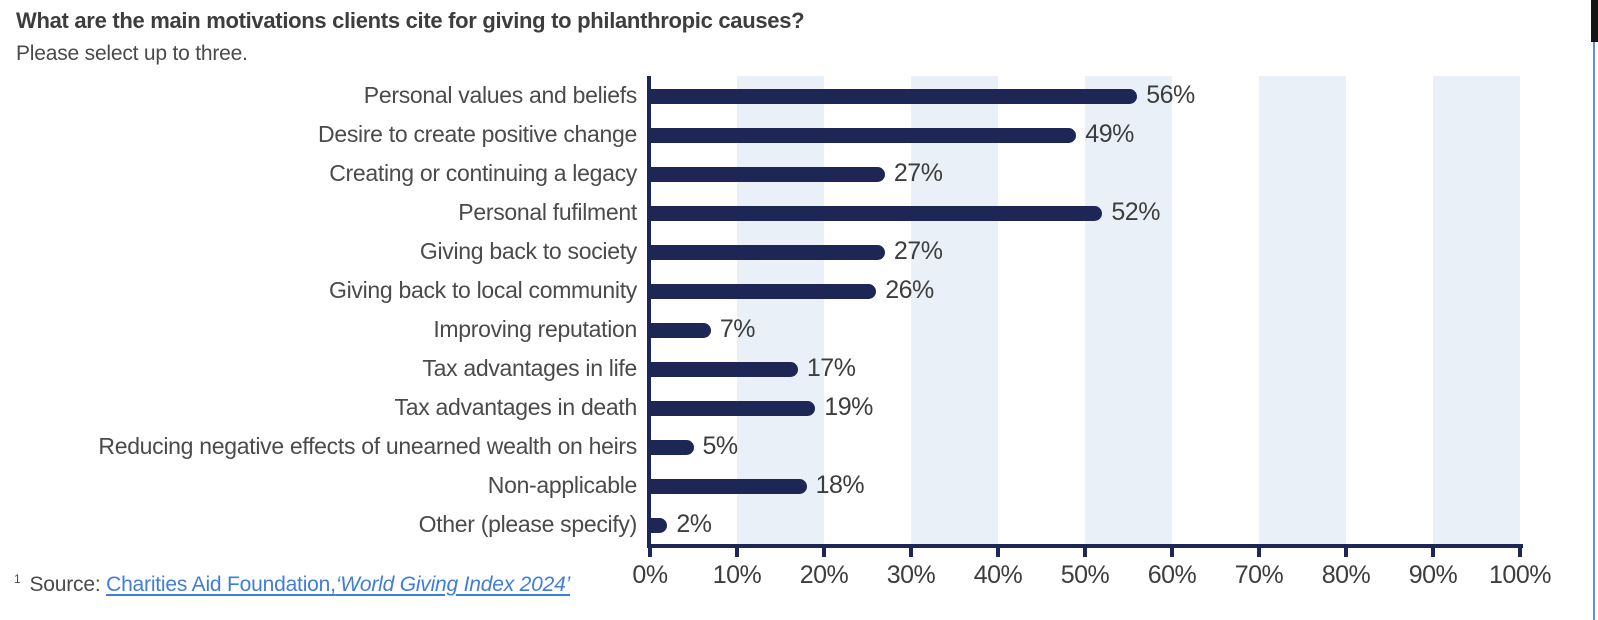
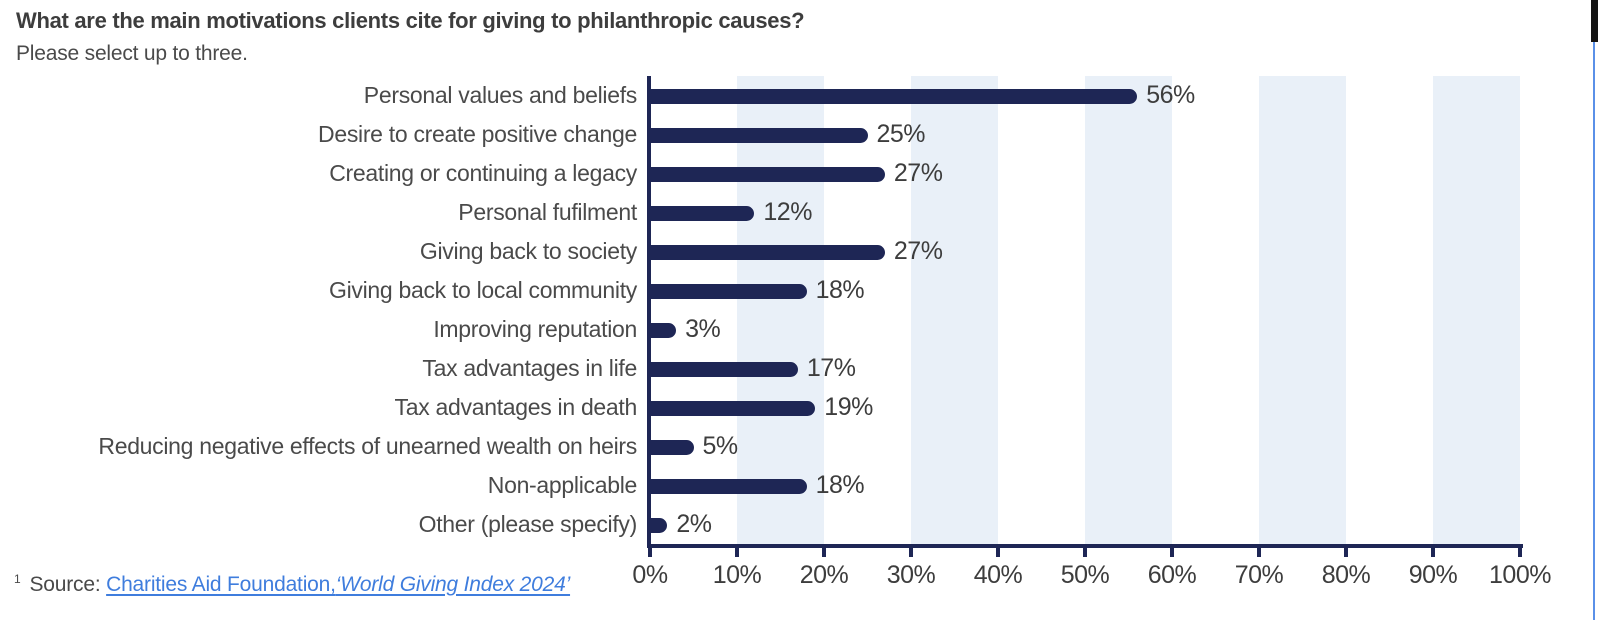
Desire to create positive change: 49% -> 25%
Personal fufilment: 52% -> 12%
Giving back to local community: 26% -> 18%
Improving reputation: 7% -> 3%
